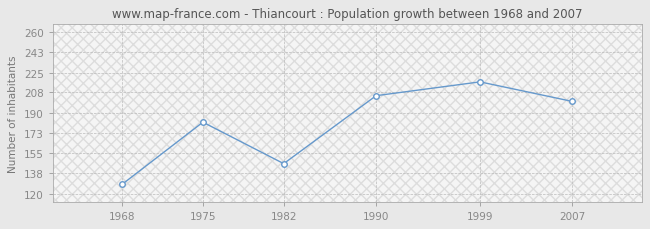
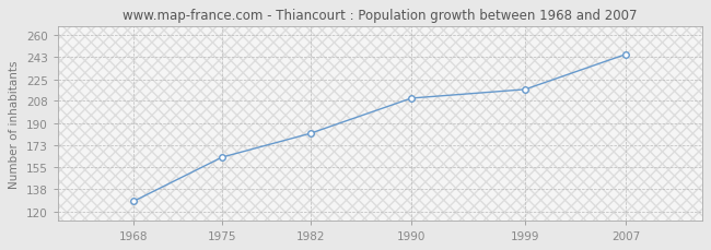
1975: 182 -> 163
1982: 146 -> 182
1990: 205 -> 210
2007: 200 -> 245
